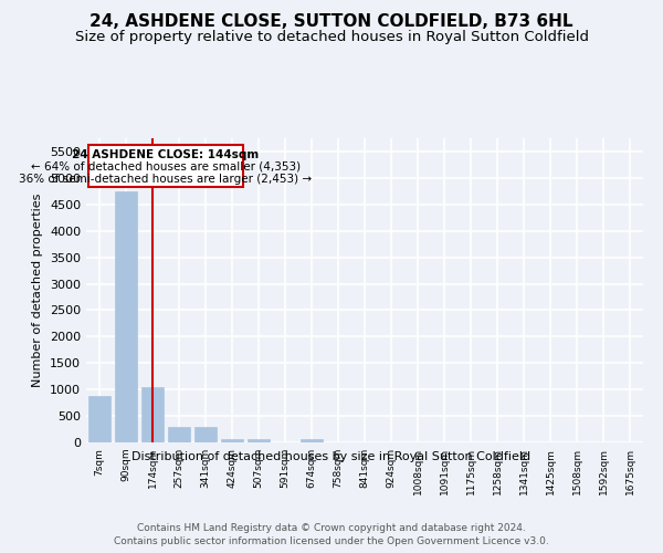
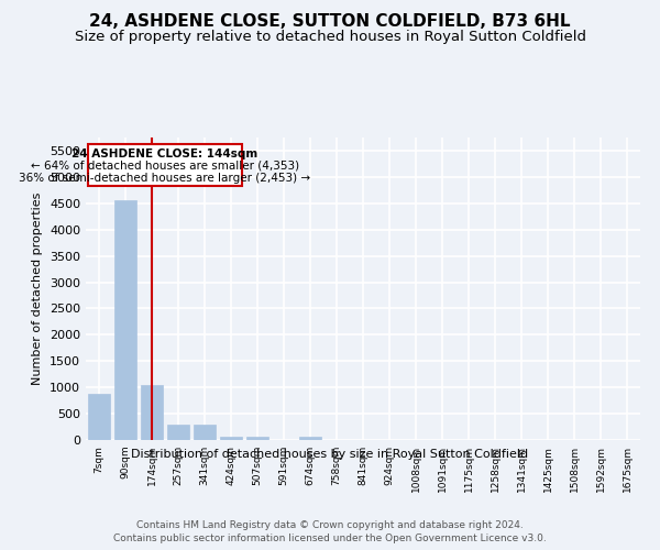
90sqm: 4750 -> 4550
